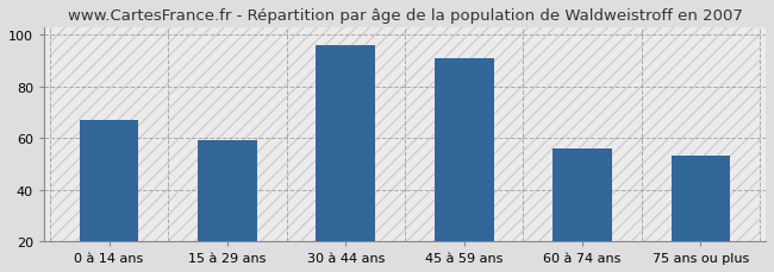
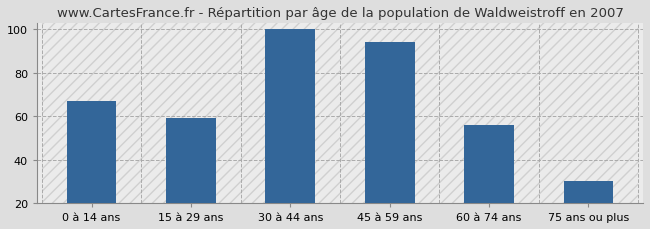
30 à 44 ans: 96 -> 100
45 à 59 ans: 91 -> 94
75 ans ou plus: 53 -> 30
